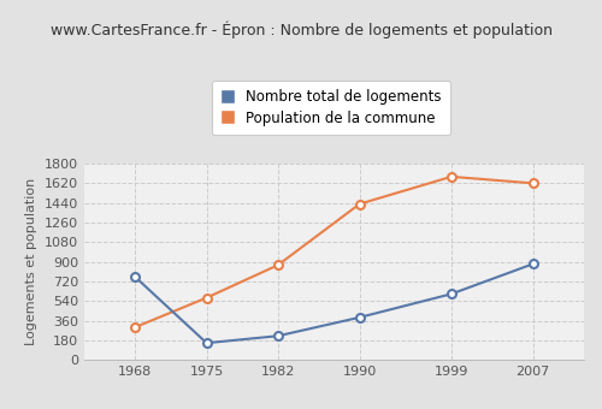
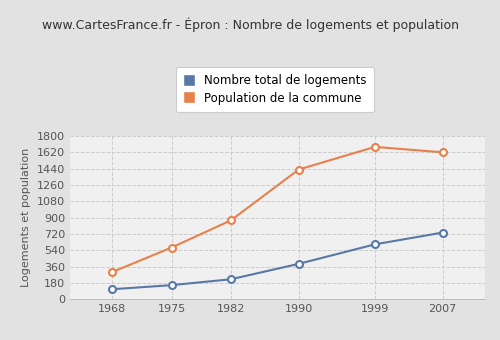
Nombre total de logements/1968: 760 -> 110
Nombre total de logements/2007: 880 -> 740
